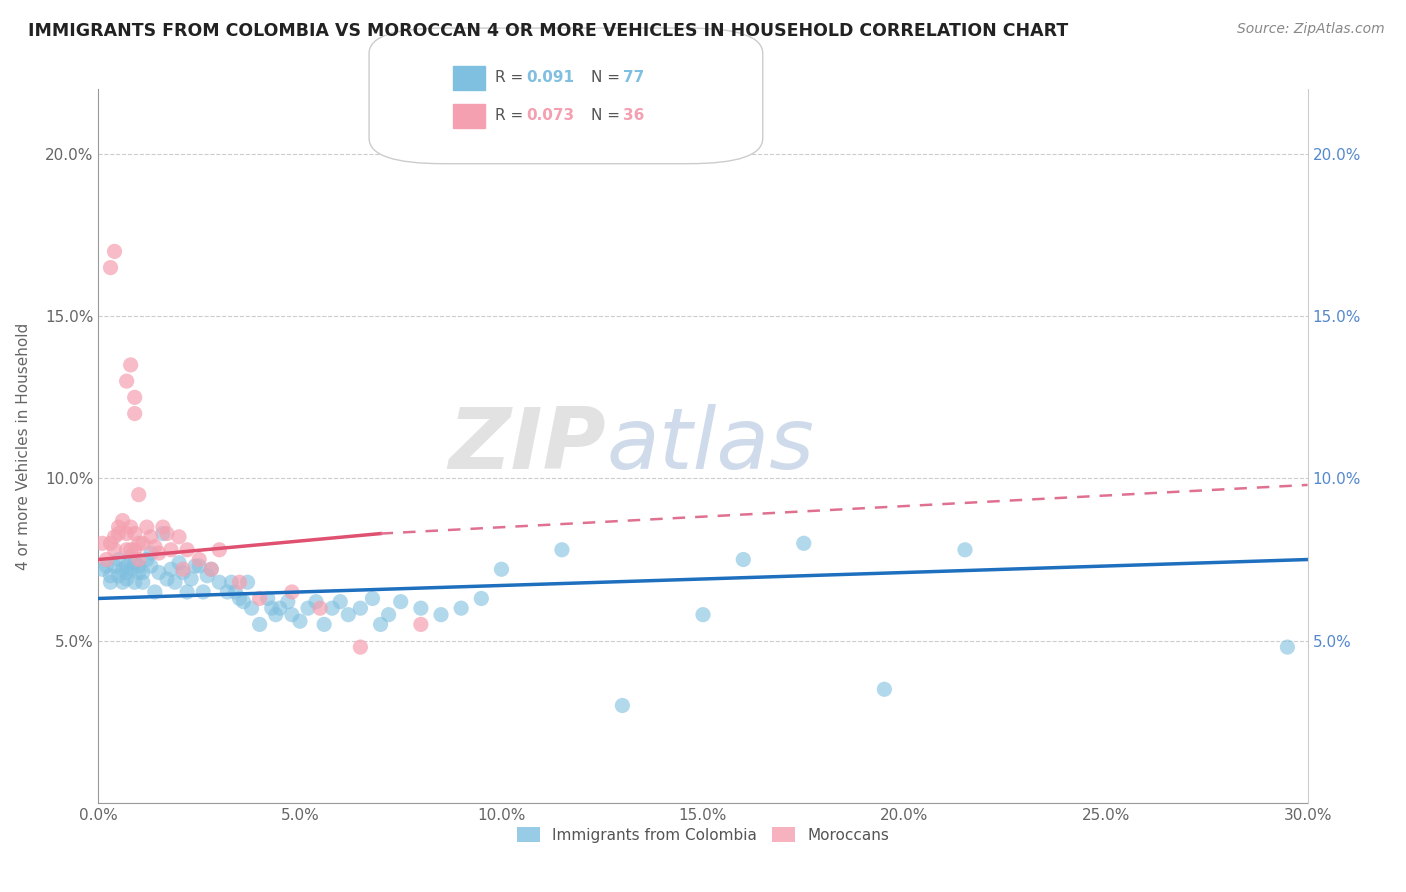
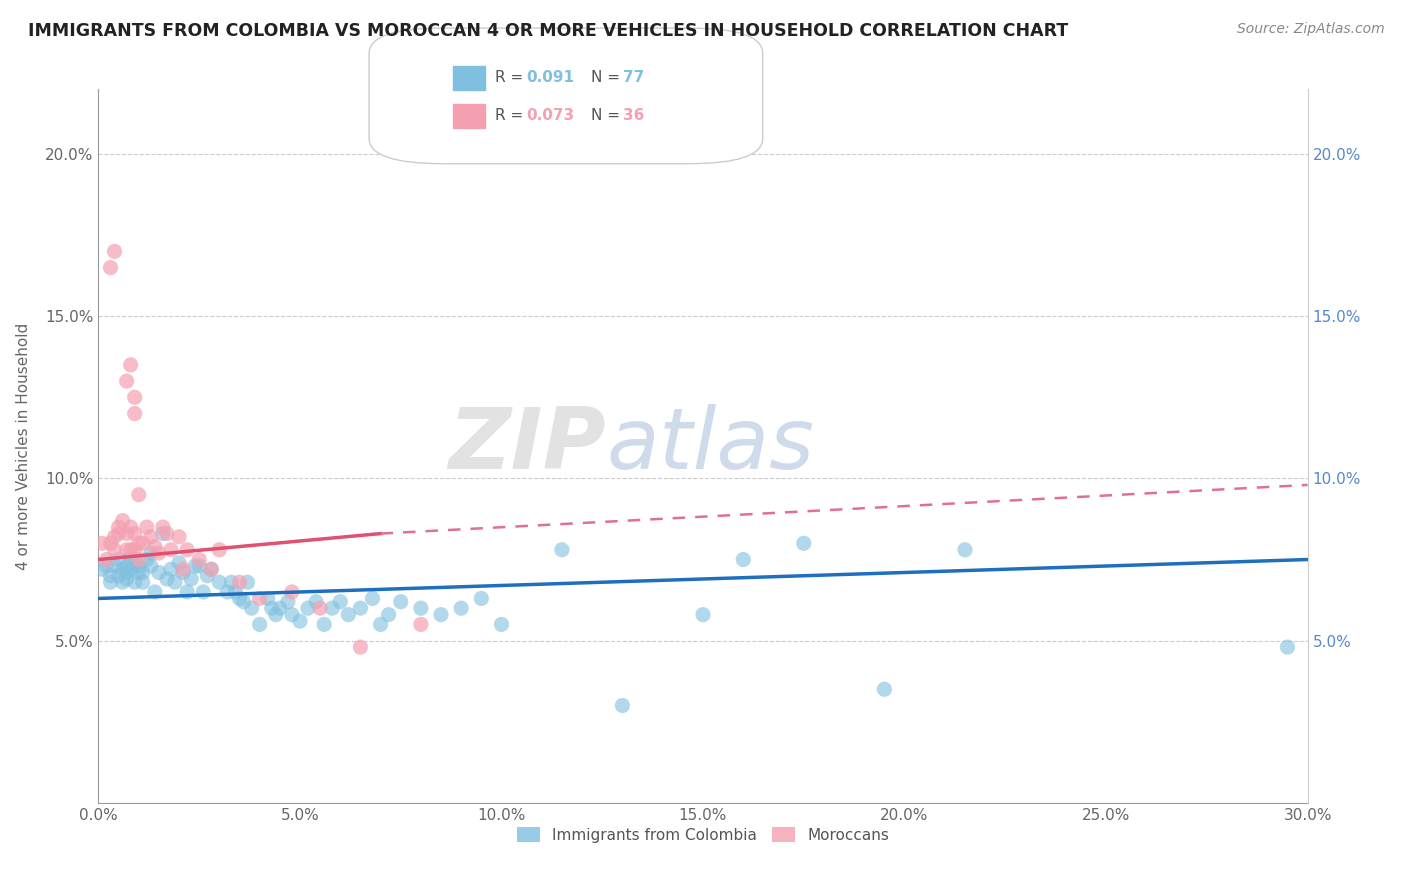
Immigrants from Colombia/10.0%: 7.2% -> 5.5%
